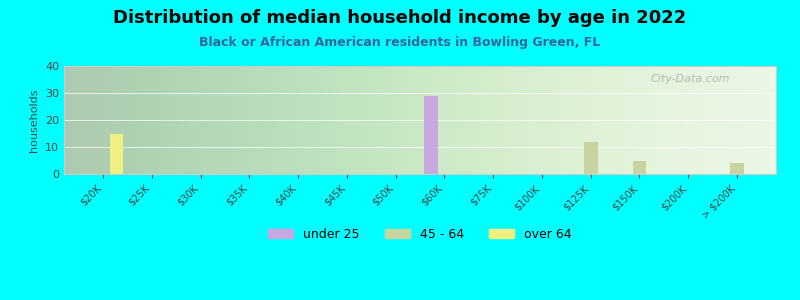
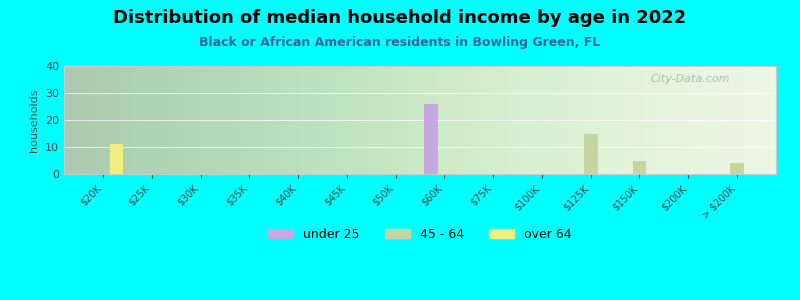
over 64/$20K: 15 -> 11
under 25/$60K: 29 -> 26
45 - 64/$125K: 12 -> 15
